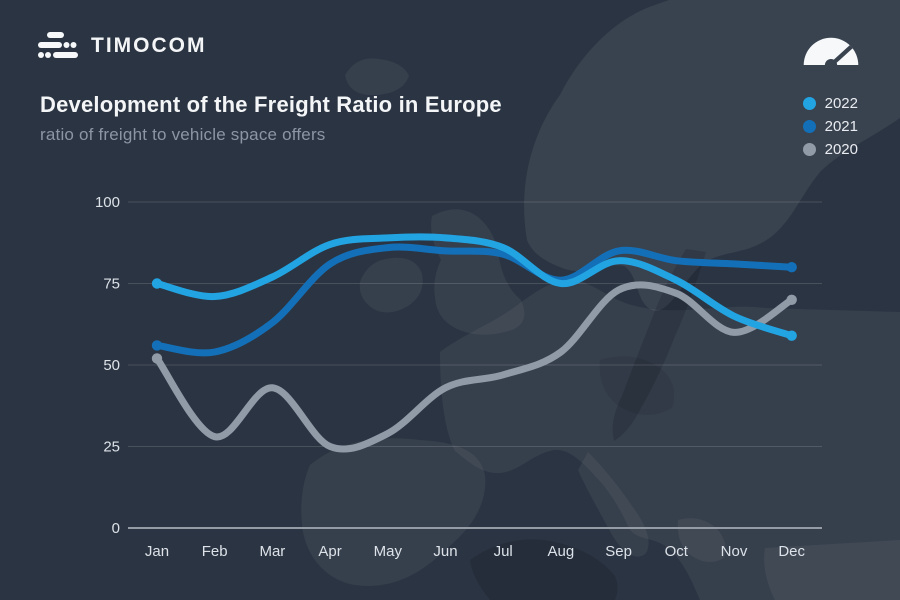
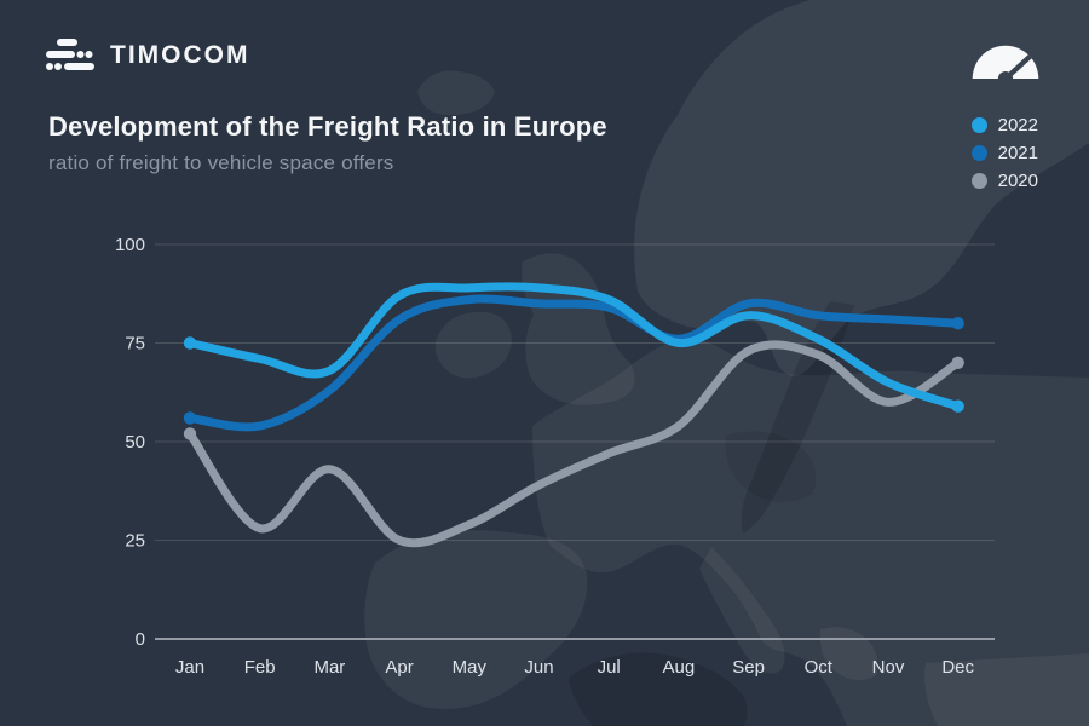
2022/Mar: 77 -> 68
2020/Jun: 43 -> 39
